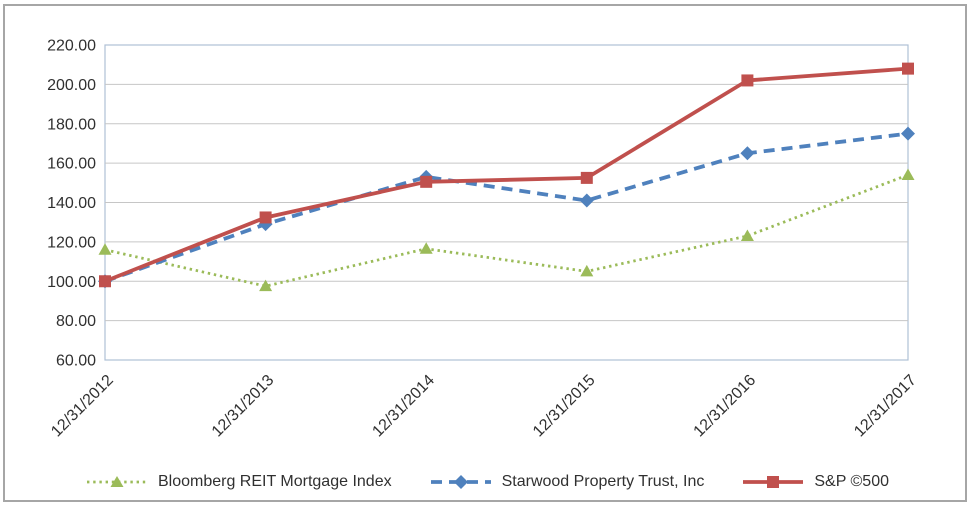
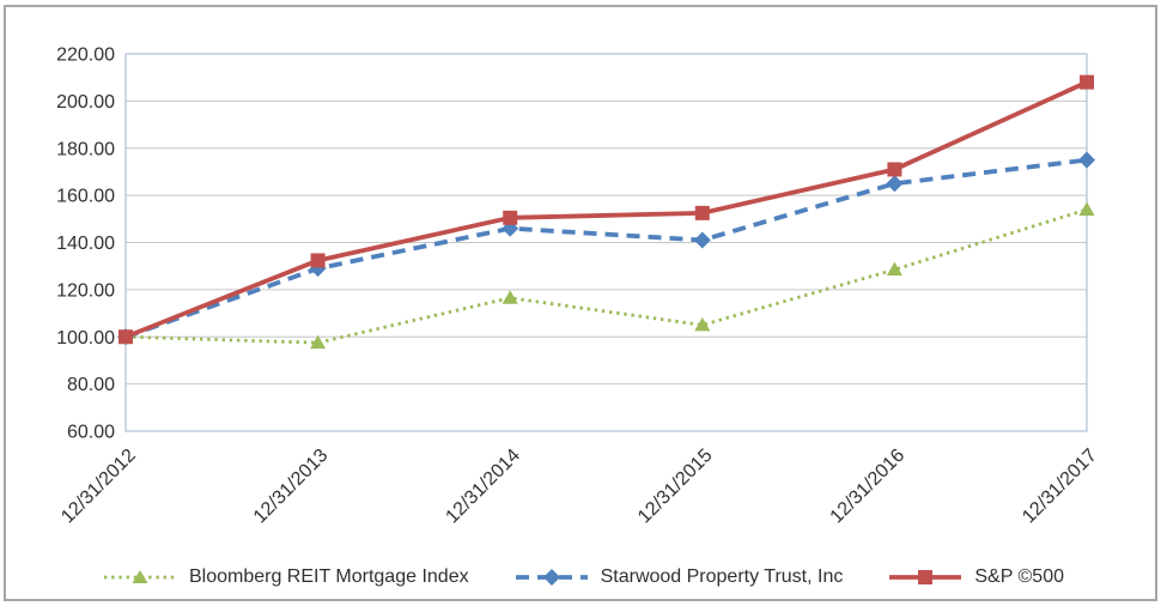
Bloomberg REIT Mortgage Index/12/31/2012: 116 -> 100
Starwood Property Trust, Inc/12/31/2014: 153 -> 146
Bloomberg REIT Mortgage Index/12/31/2016: 123 -> 128
S&P ©500/12/31/2016: 202 -> 171
